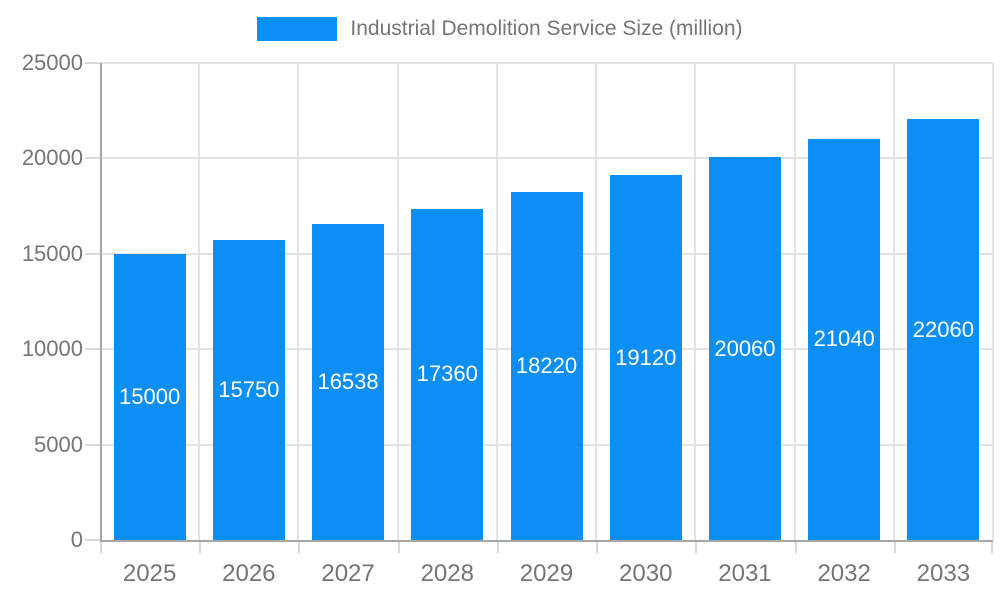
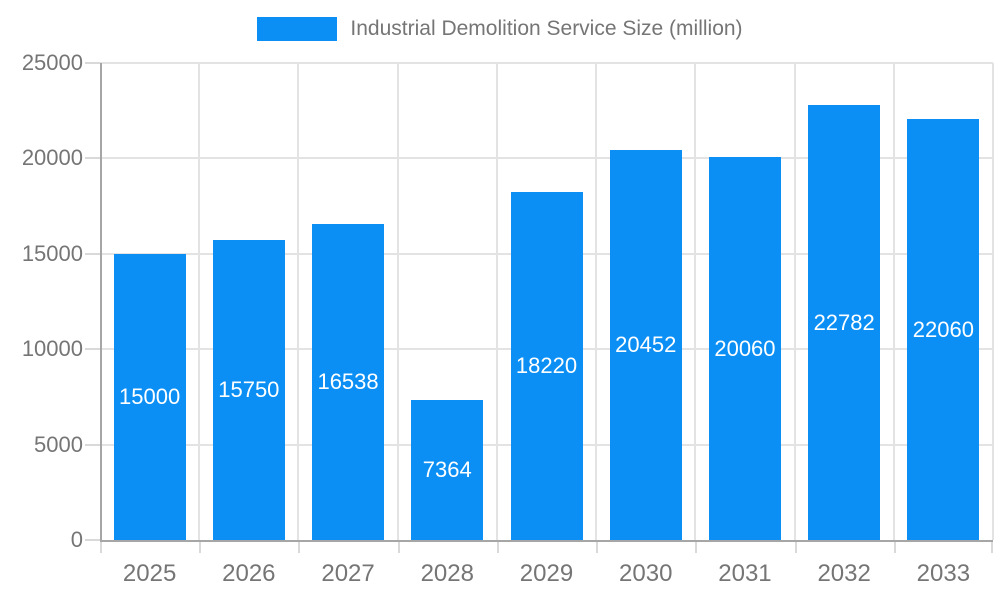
2028: 17360 -> 7364
2030: 19120 -> 20452
2032: 21040 -> 22782
